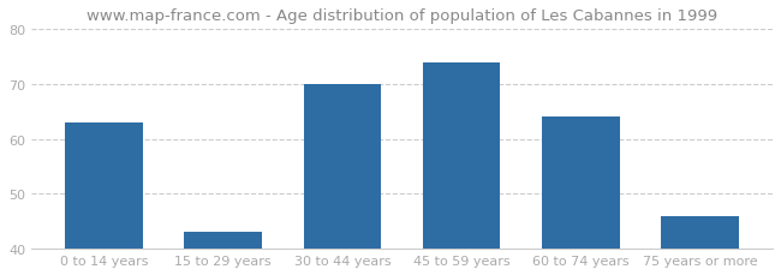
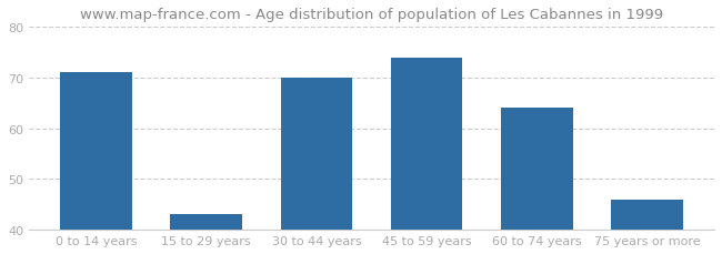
0 to 14 years: 63 -> 71
